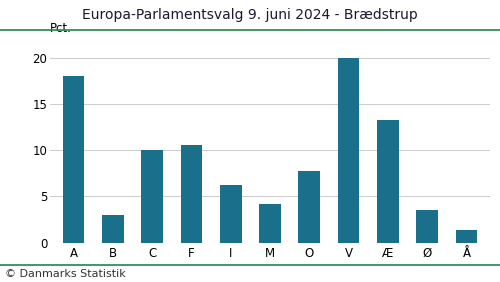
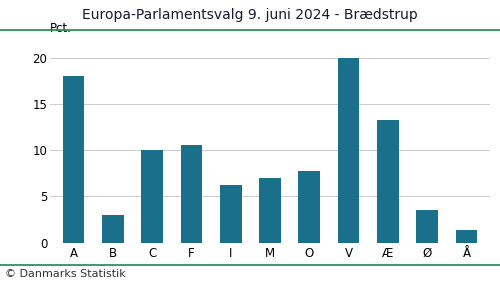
M: 4.2 -> 7.0
